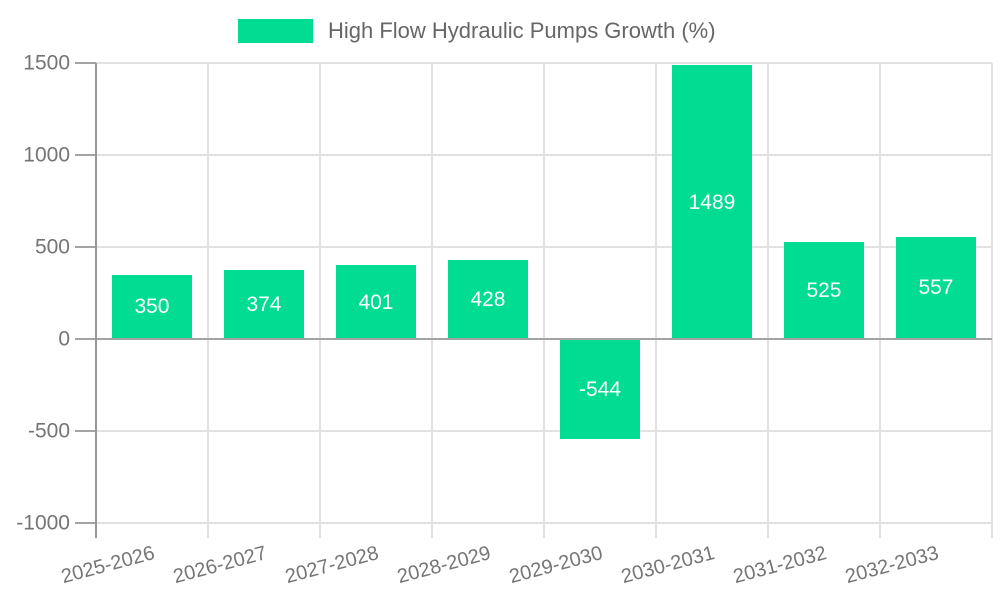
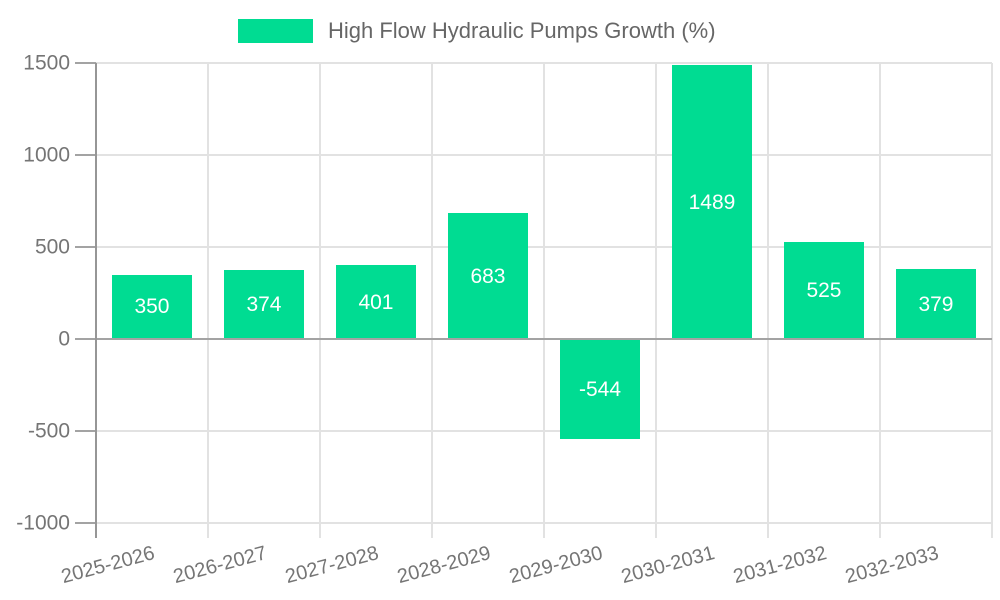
2028-2029: 428 -> 683
2032-2033: 557 -> 379
